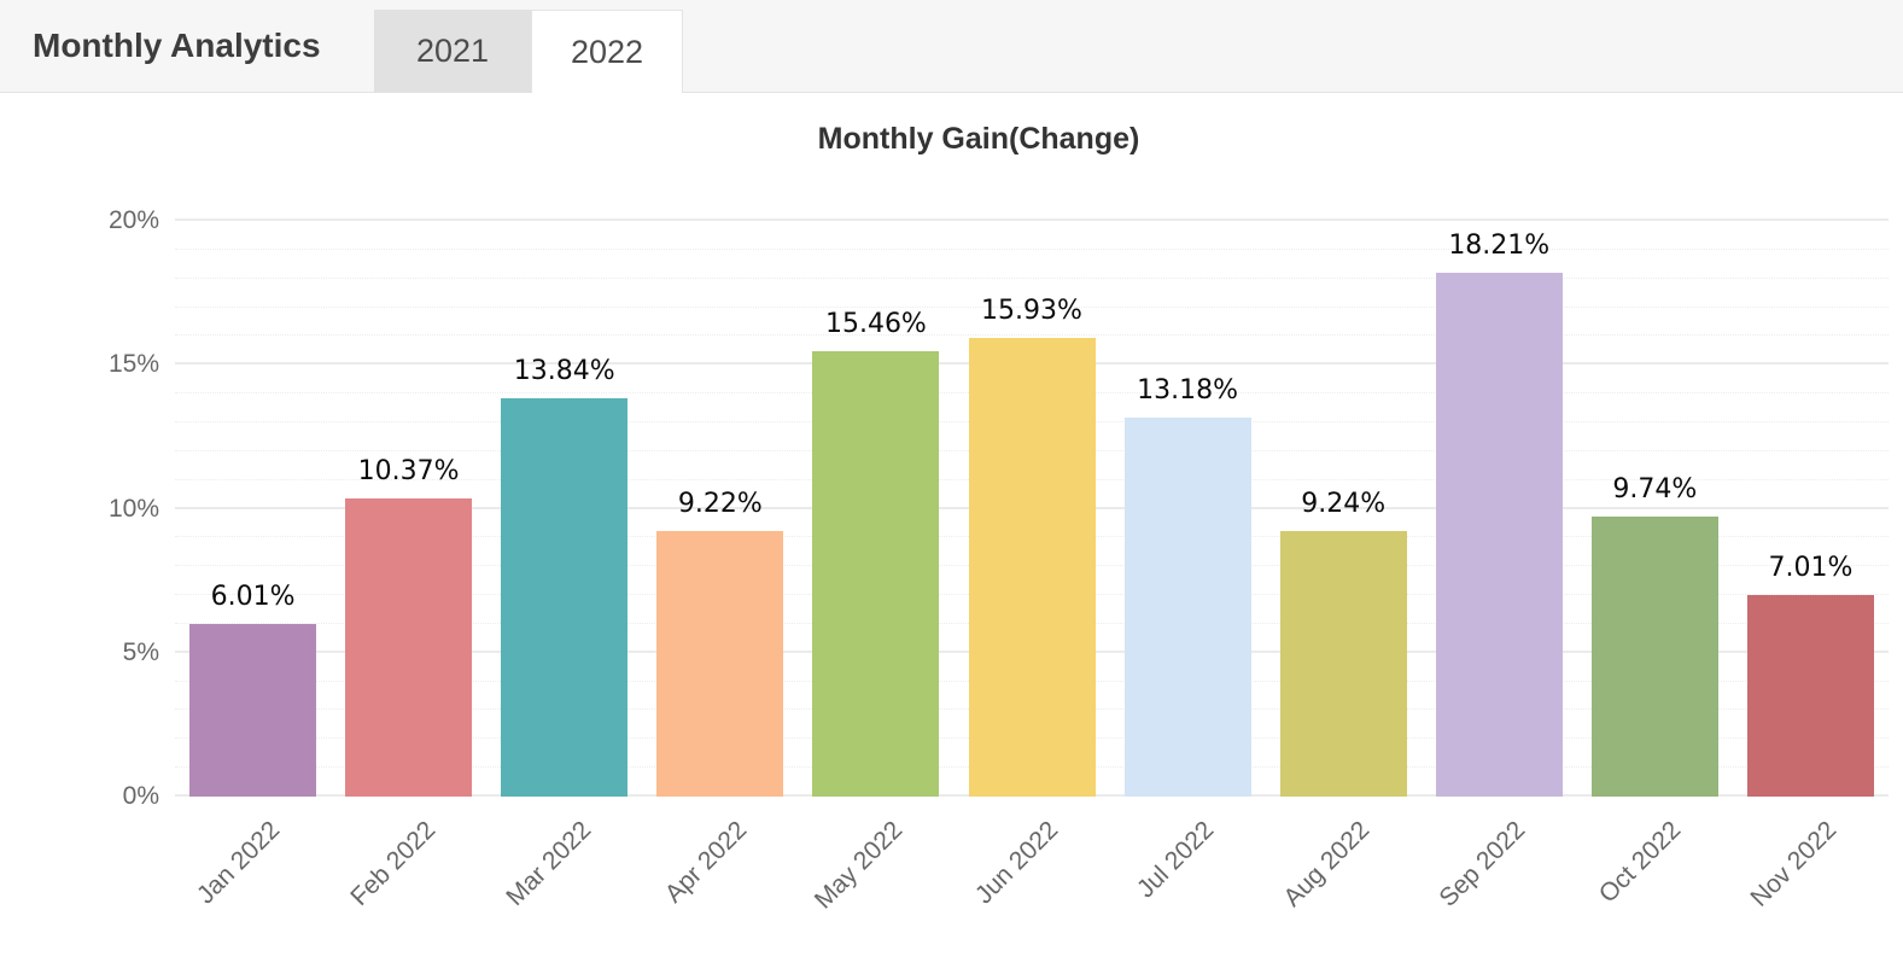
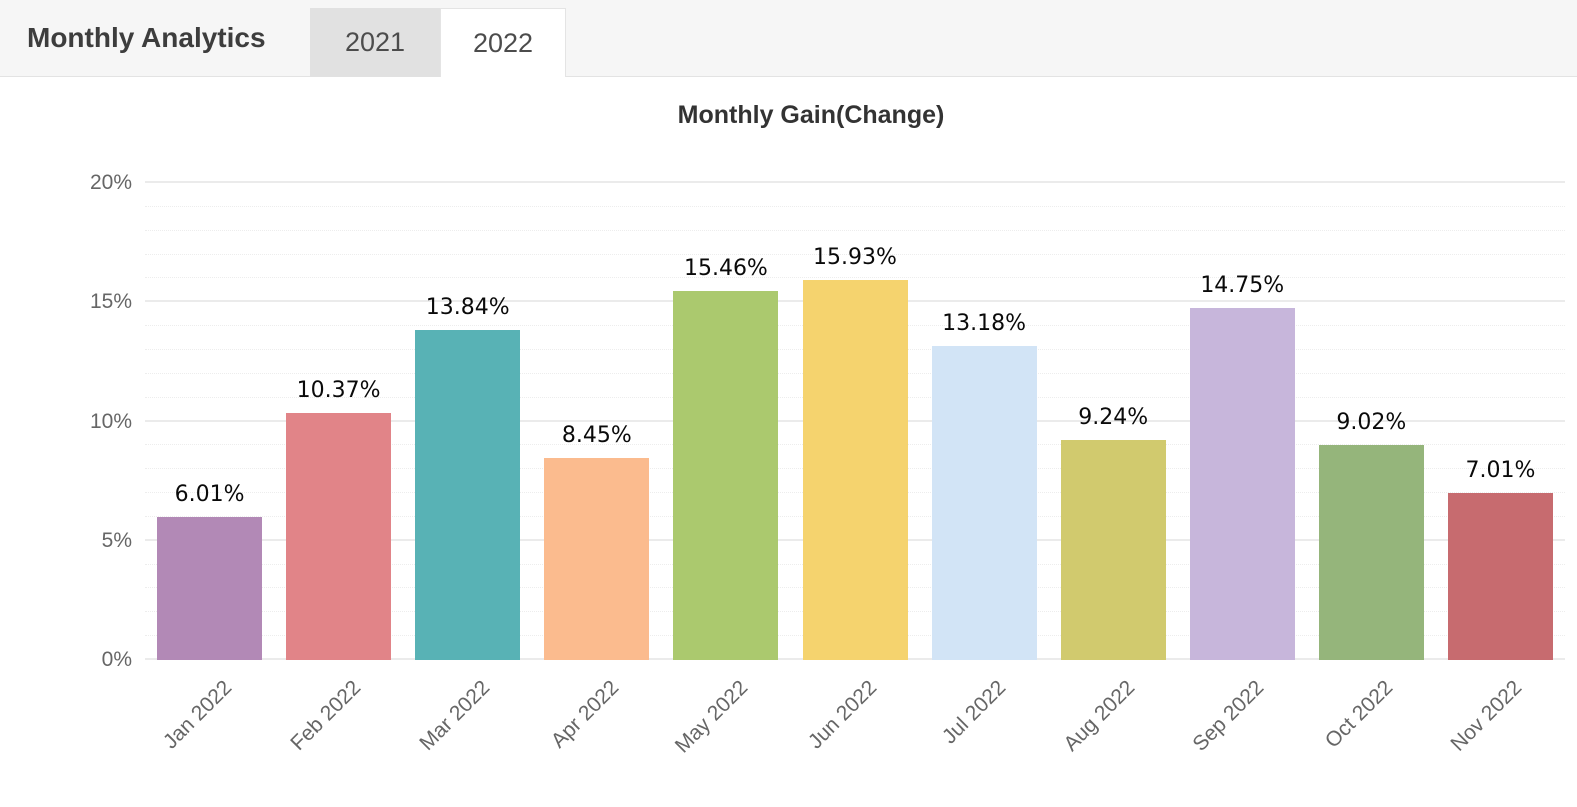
Apr 2022: 9.22% -> 8.45%
Sep 2022: 18.21% -> 14.75%
Oct 2022: 9.74% -> 9.02%
